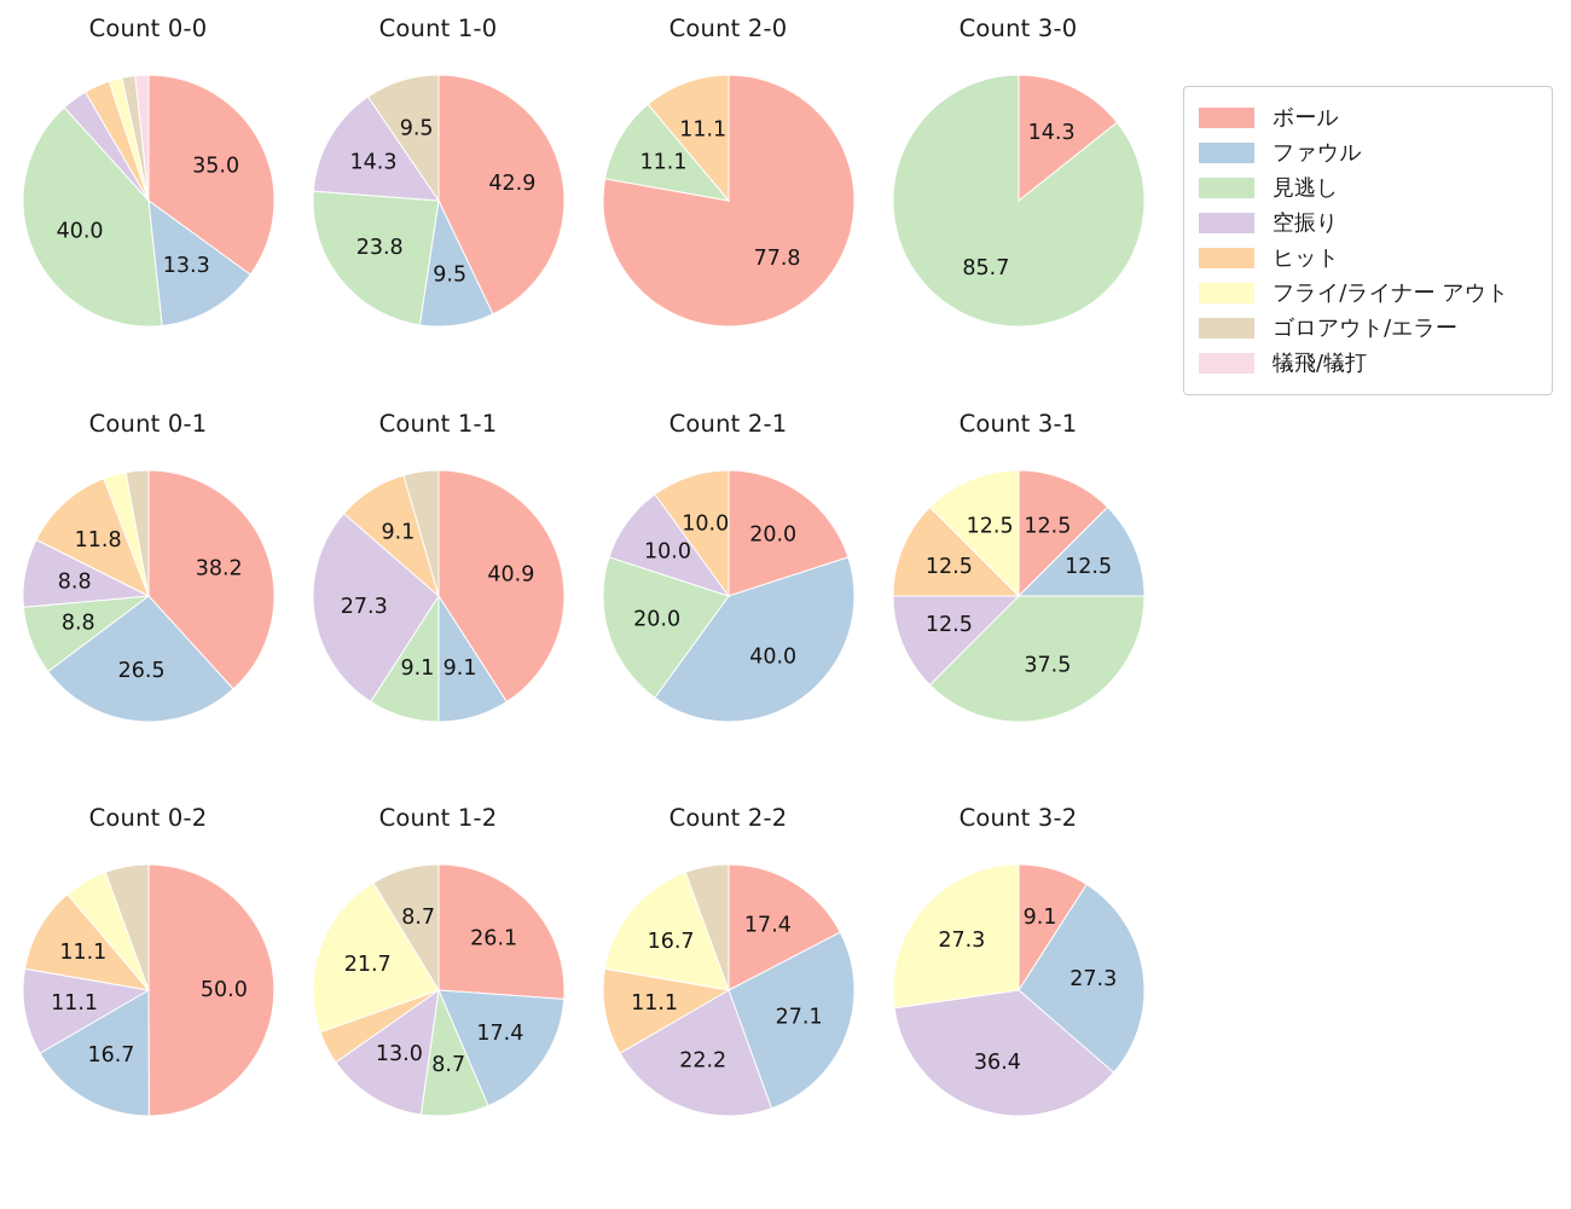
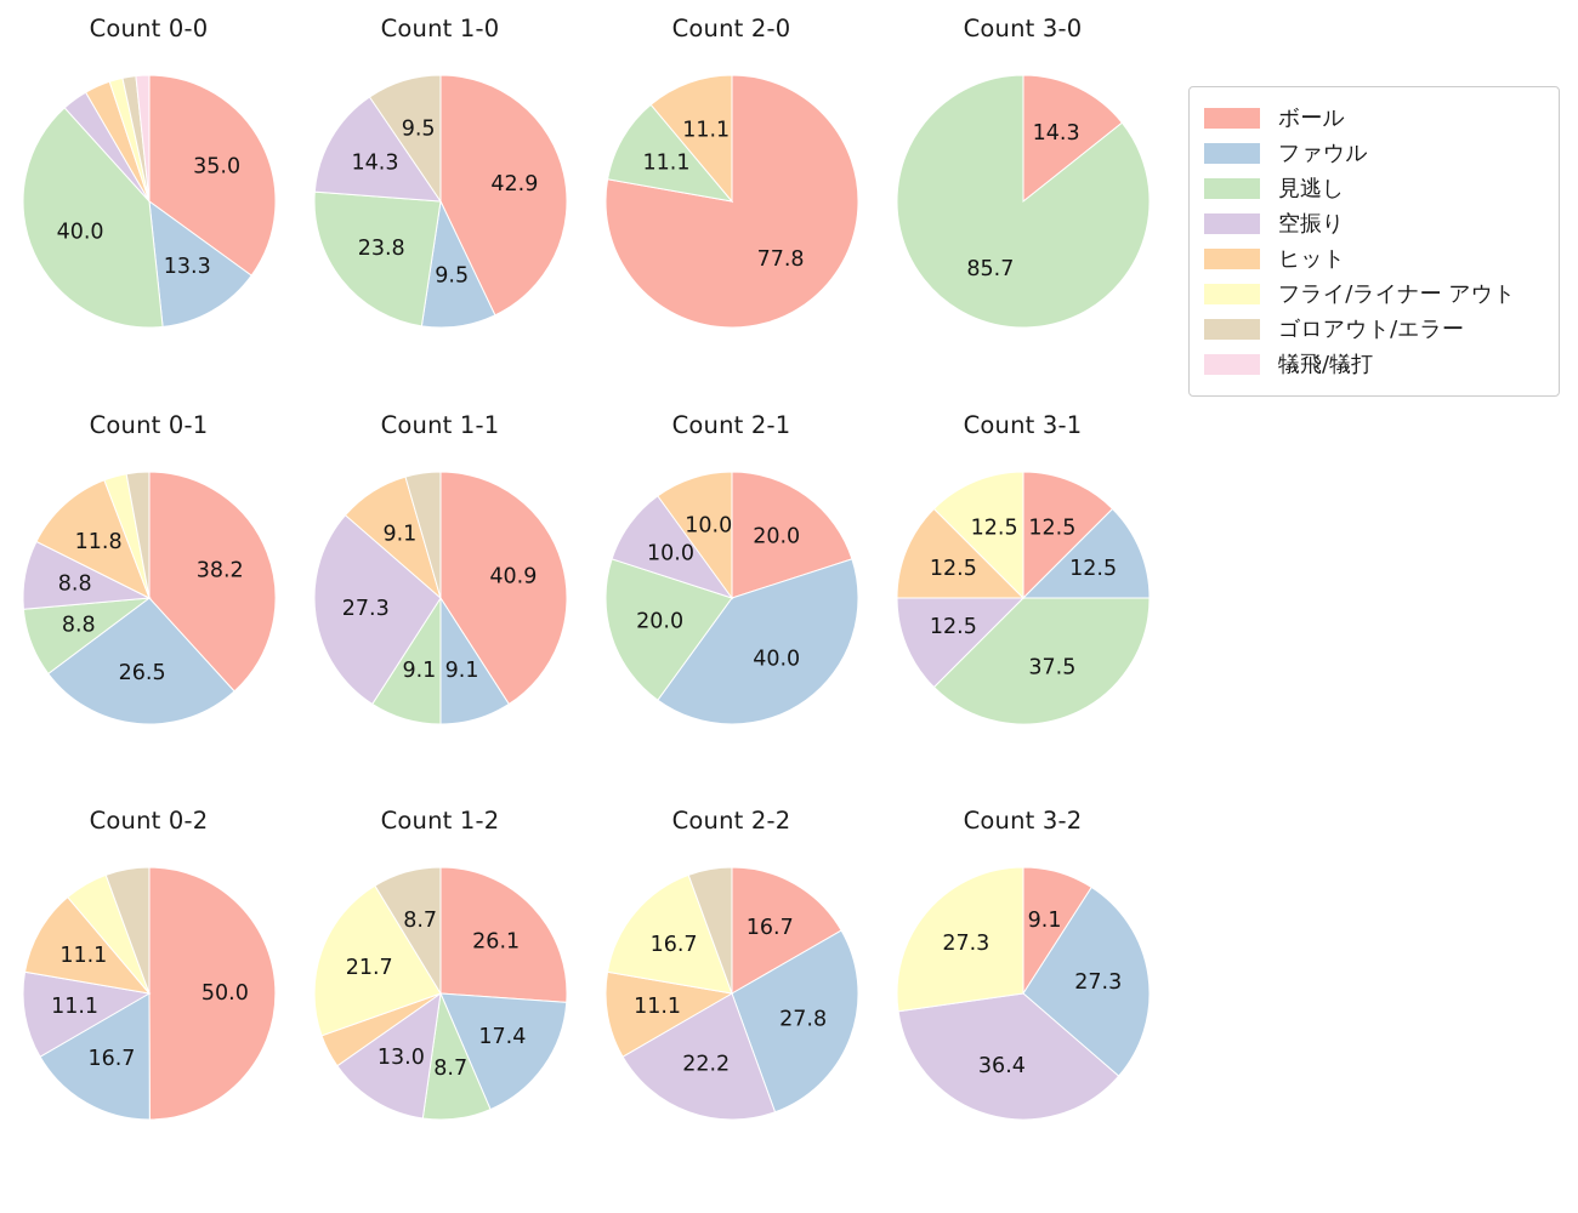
Count 2-2/ボール: 17.4 -> 16.7
Count 2-2/ファウル: 27.1 -> 27.8
